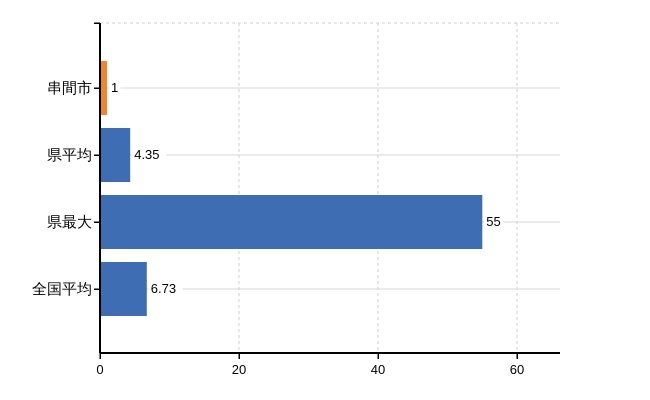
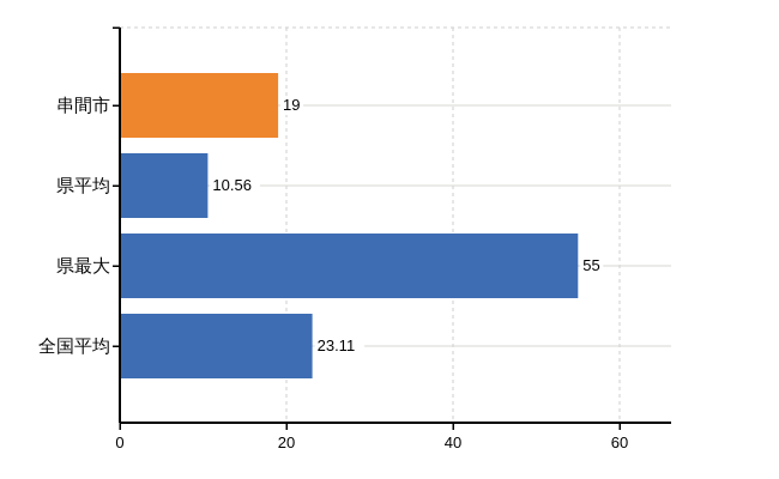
串間市: 1 -> 19
県平均: 4.35 -> 10.56
全国平均: 6.73 -> 23.11
